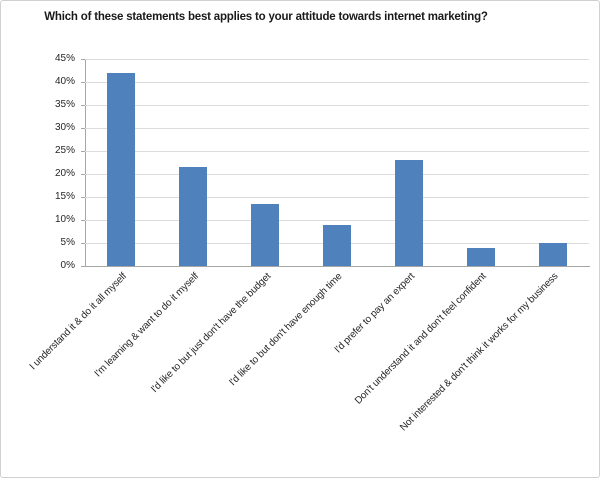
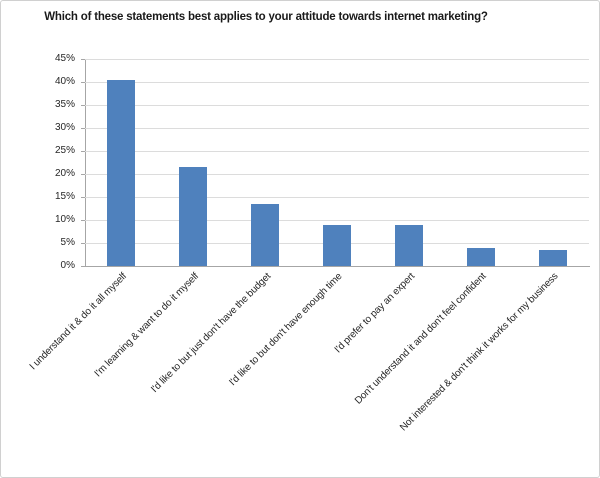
I understand it & do it all myself: 42% -> 40%
I'd prefer to pay an expert: 23% -> 9%
Not interested & don't think it works for my business: 5% -> 4%
